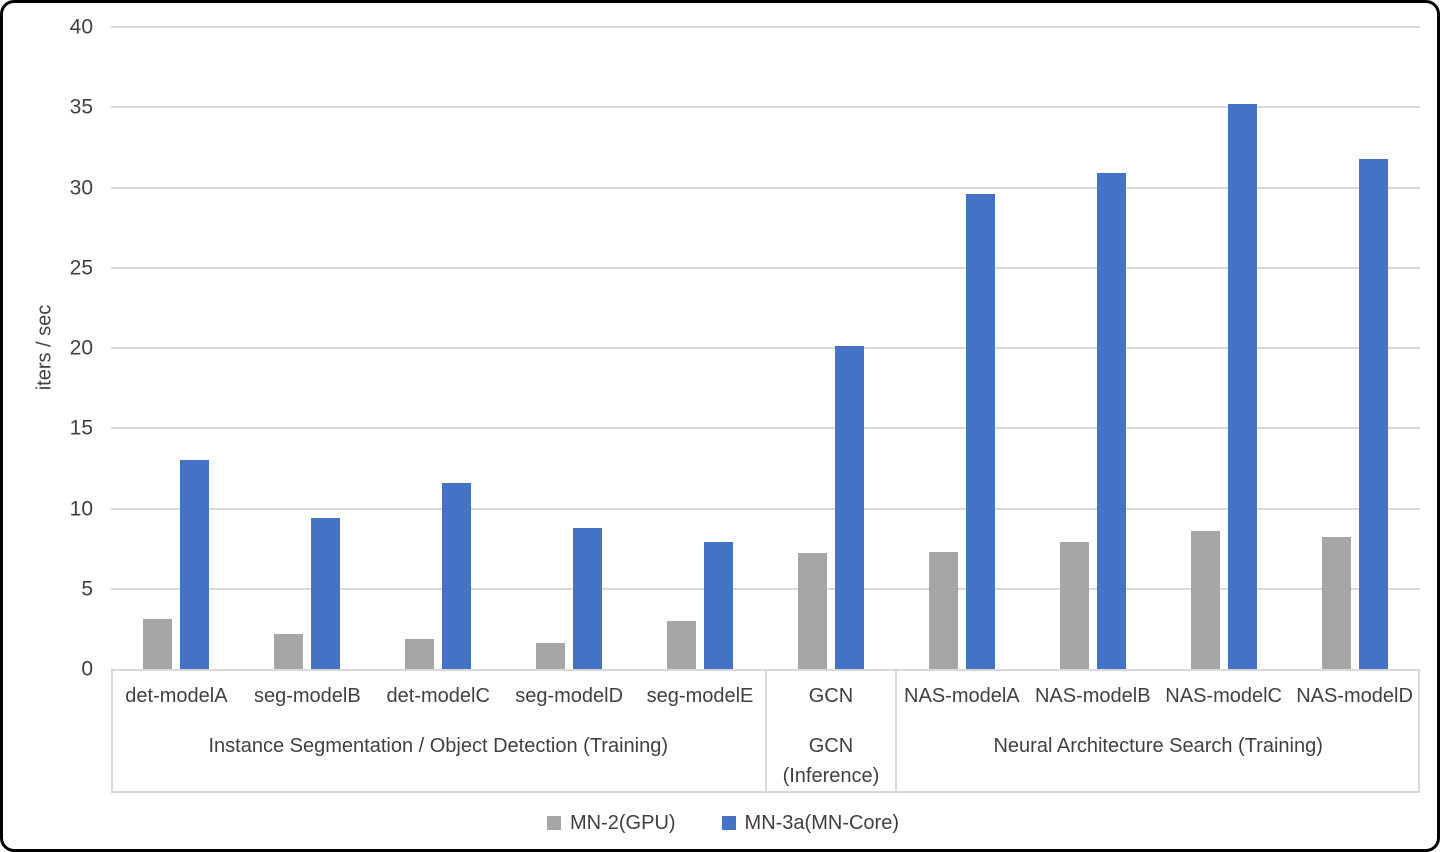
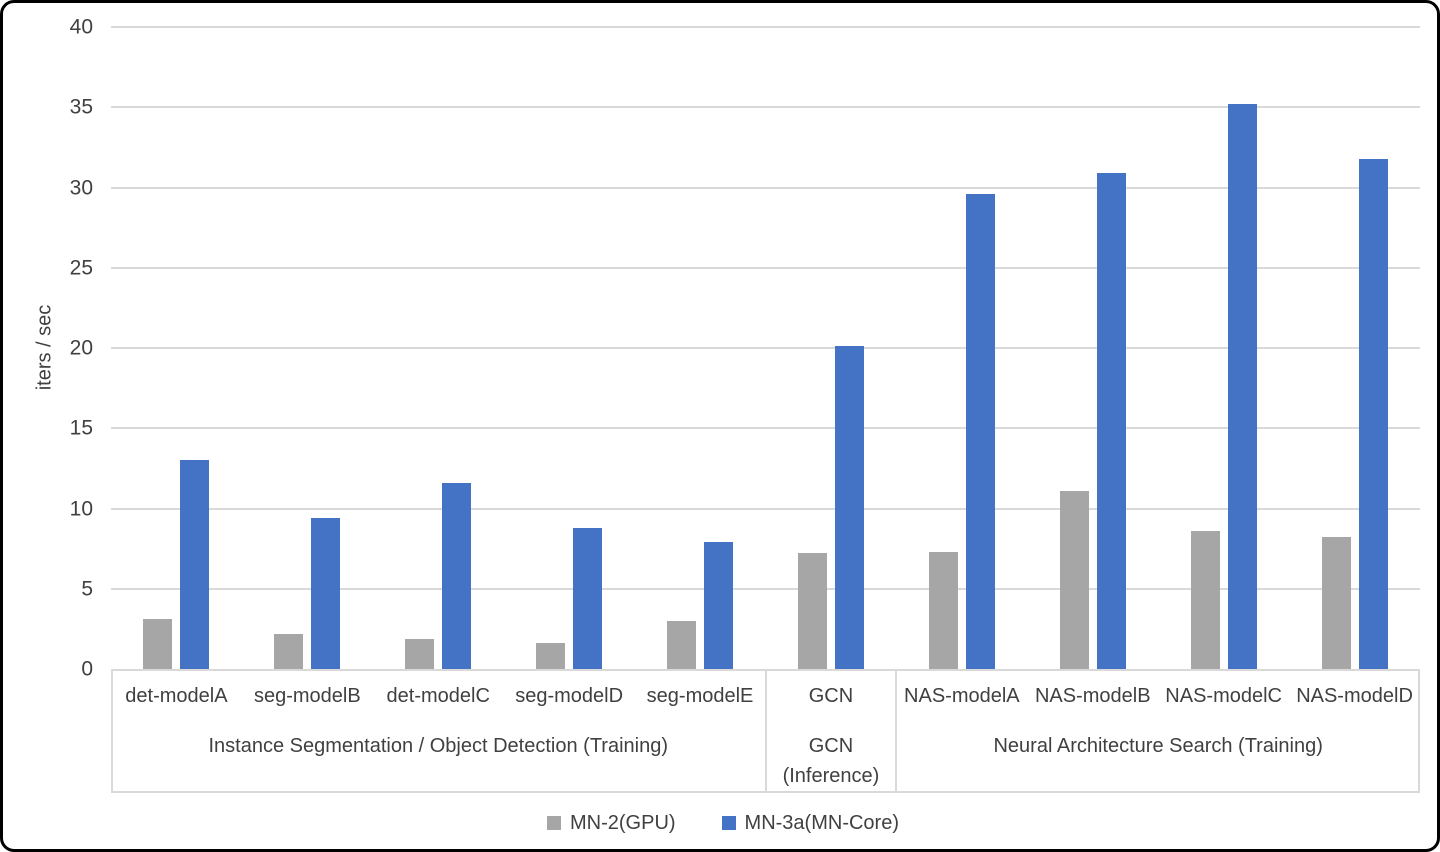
MN-2(GPU)/NAS-modelB: 7.9 -> 11.1
